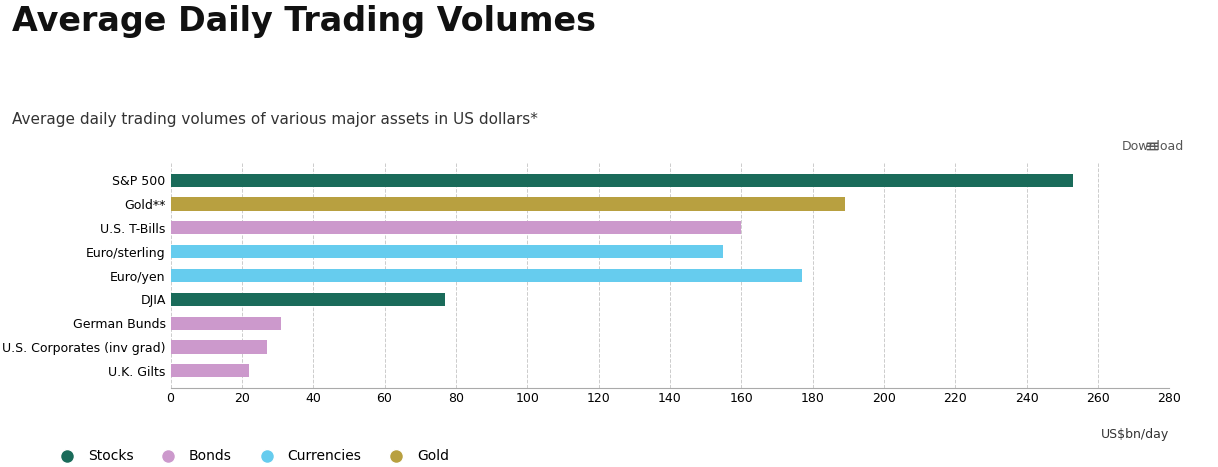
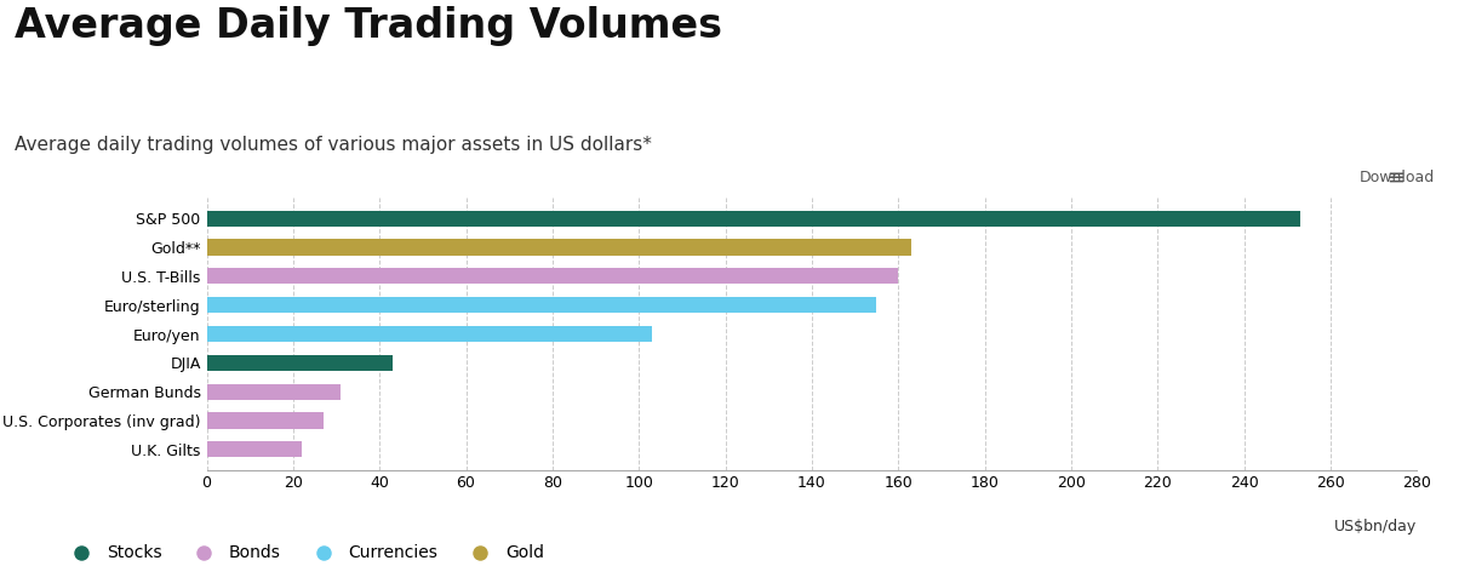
Gold**: 189 -> 163
Euro/yen: 177 -> 103
DJIA: 77 -> 43
